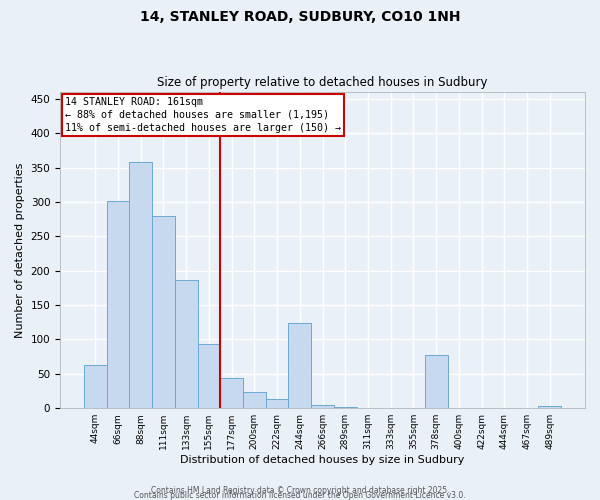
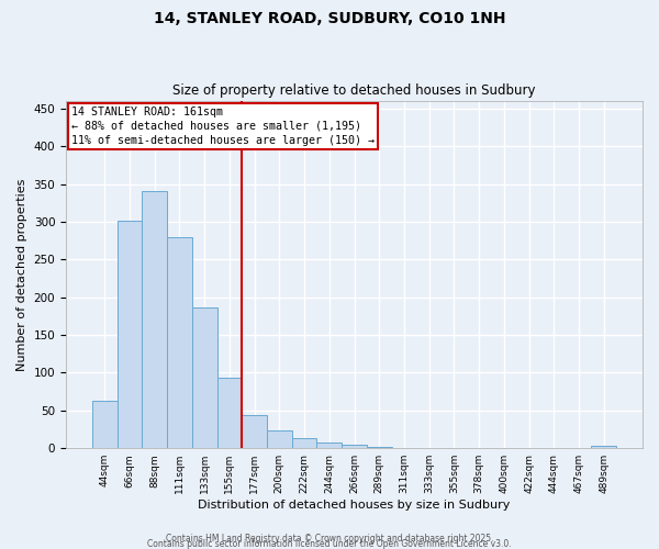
88sqm: 358 -> 341
244sqm: 124 -> 8
378sqm: 78 -> 1
